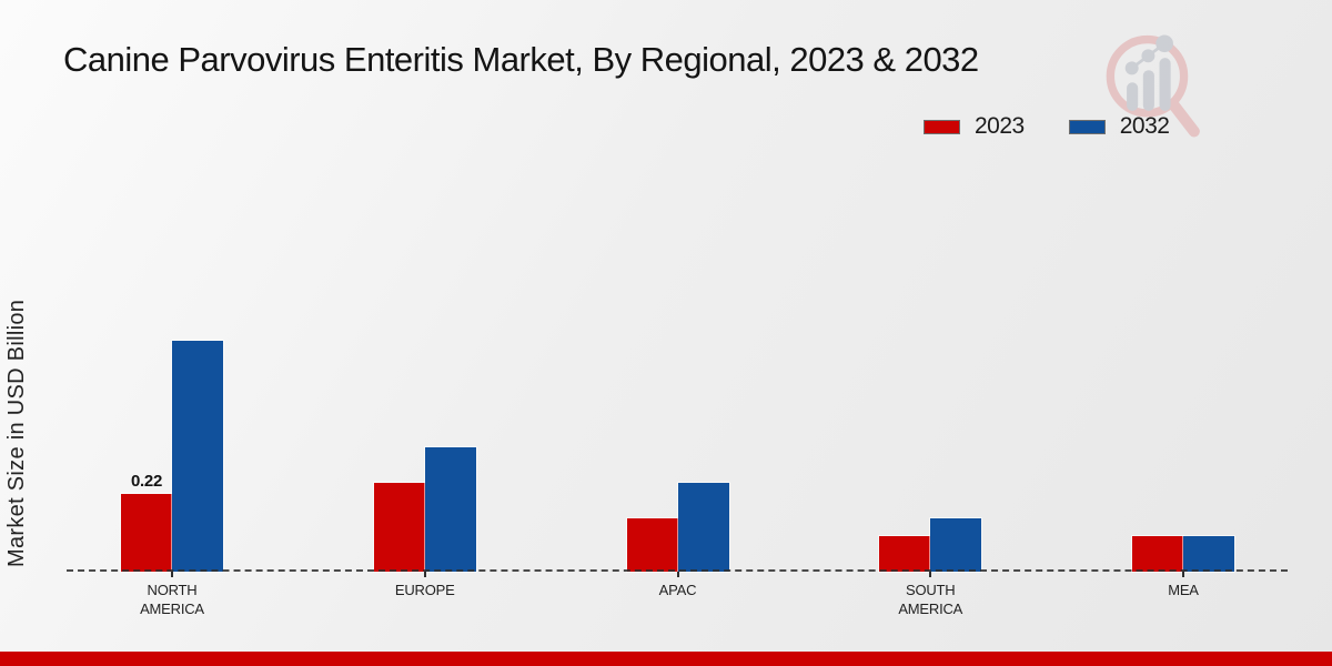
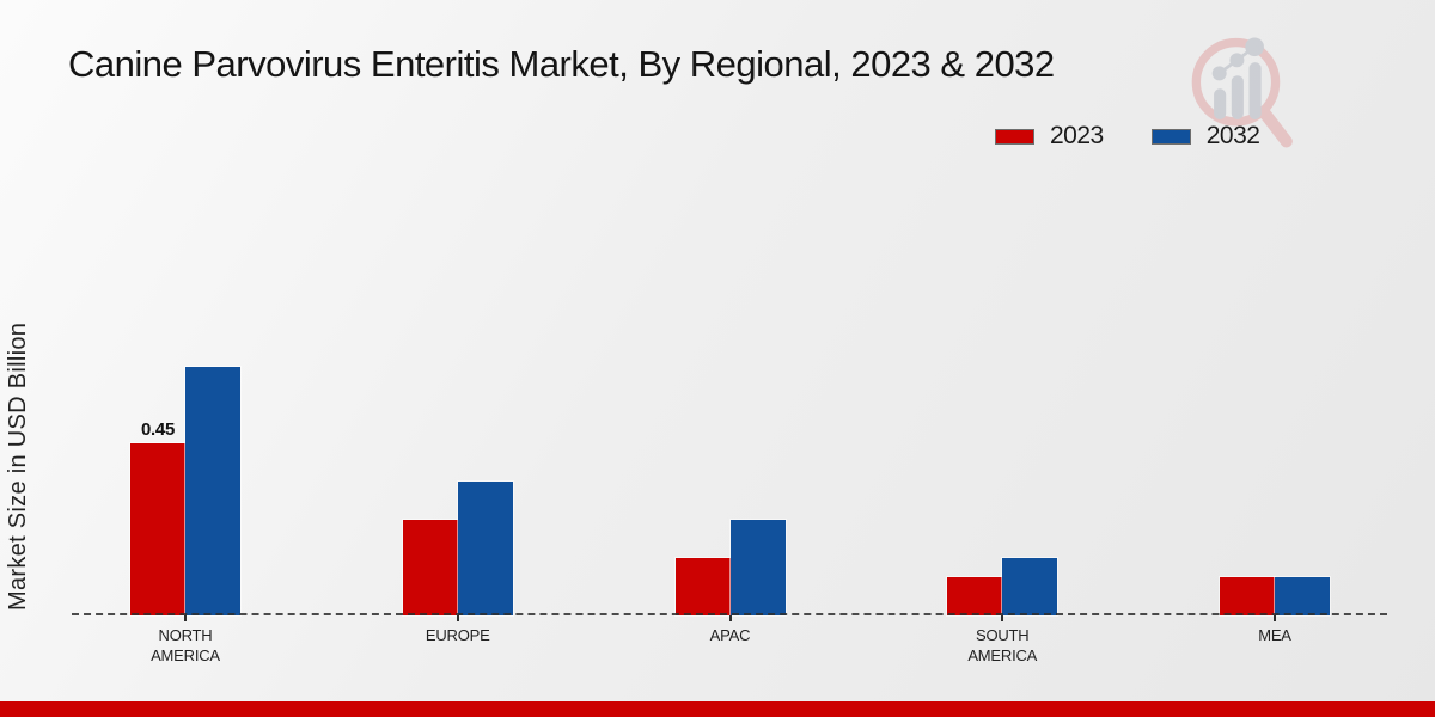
2023/NORTH AMERICA: 0.22 -> 0.45
